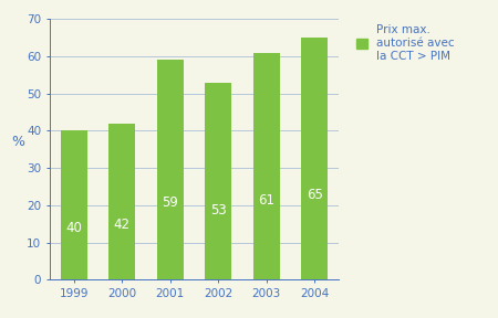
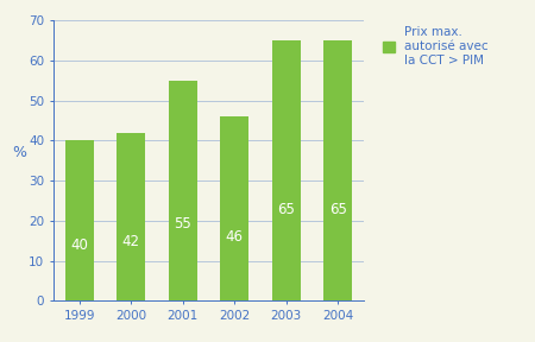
2001: 59 -> 55
2002: 53 -> 46
2003: 61 -> 65
